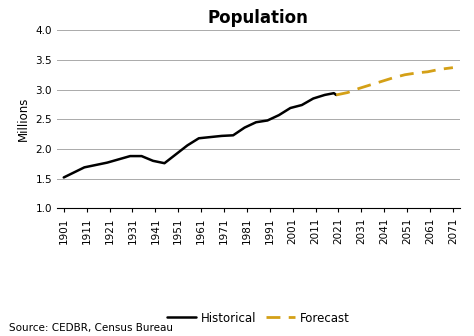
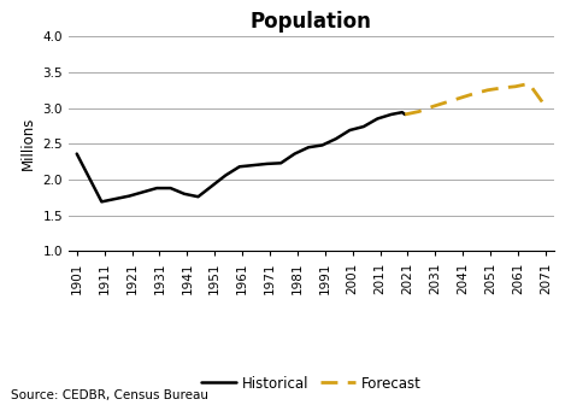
Historical/1901: 1.52 -> 2.36
Forecast/2071: 3.37 -> 3.02
